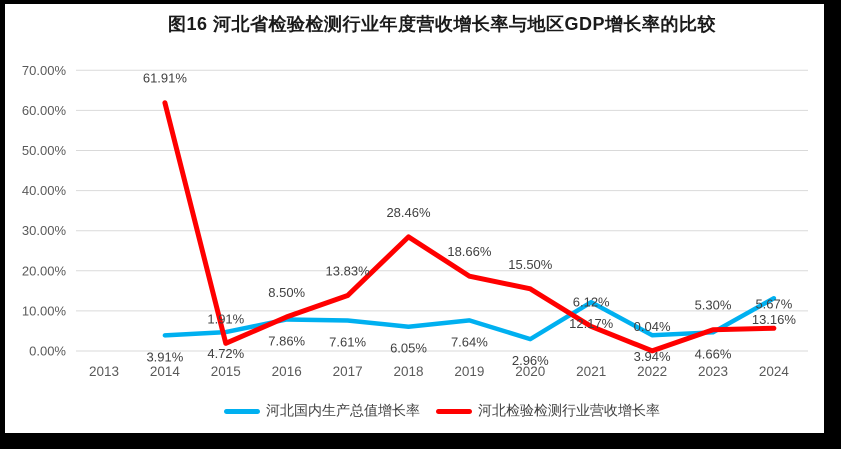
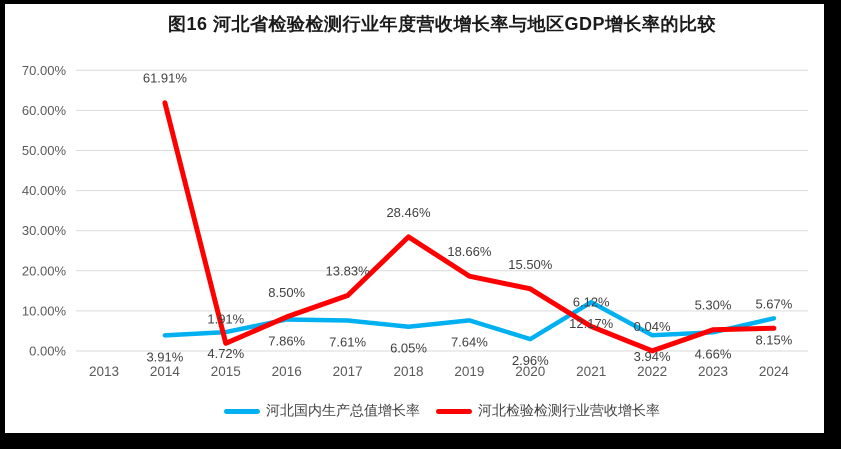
河北国内生产总值增长率/2024: 13.16% -> 8.15%
